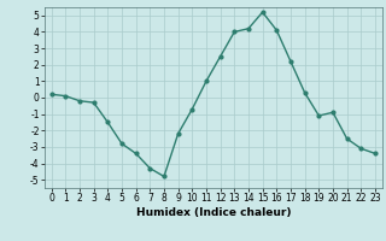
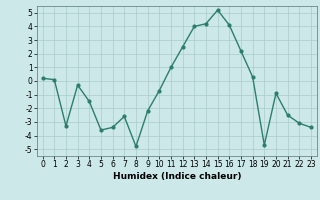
2: -0.2 -> -3.3
5: -2.8 -> -3.6
7: -4.3 -> -2.6
19: -1.1 -> -4.7
